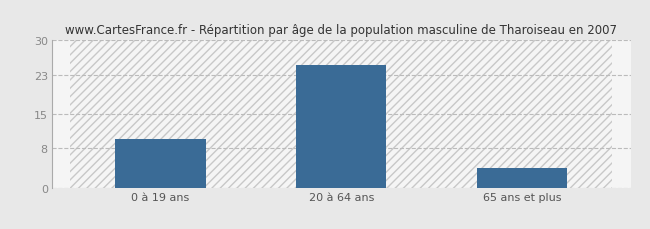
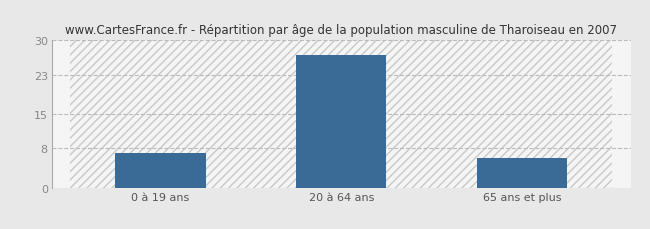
0 à 19 ans: 10 -> 7
20 à 64 ans: 25 -> 27
65 ans et plus: 4 -> 6
